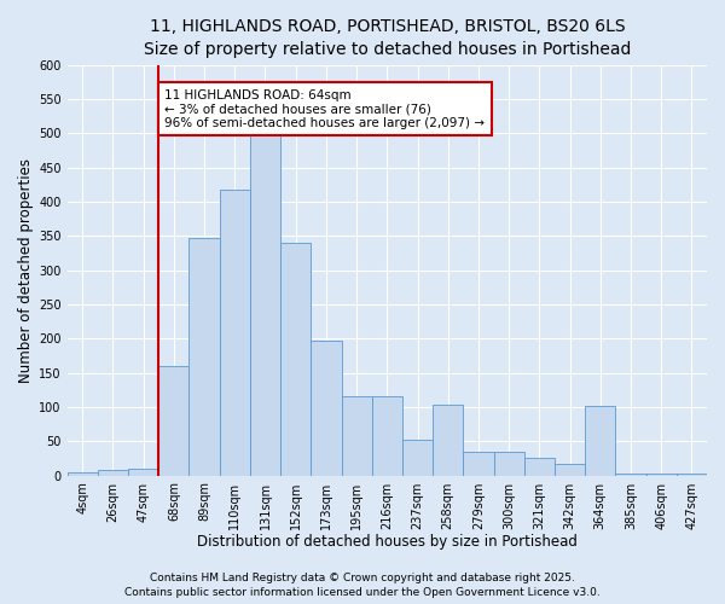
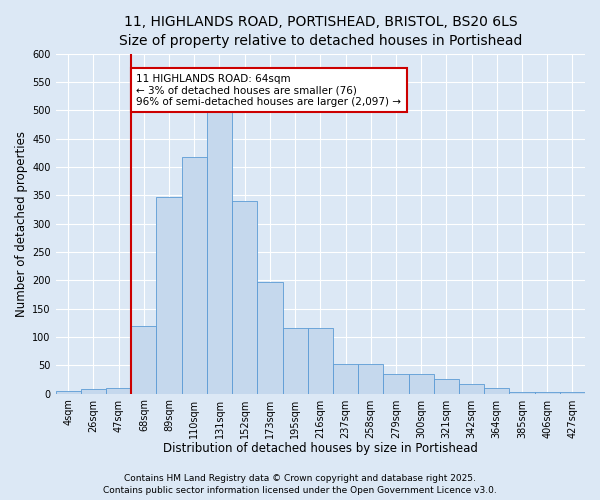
68sqm: 160 -> 120
258sqm: 104 -> 52
364sqm: 102 -> 10
